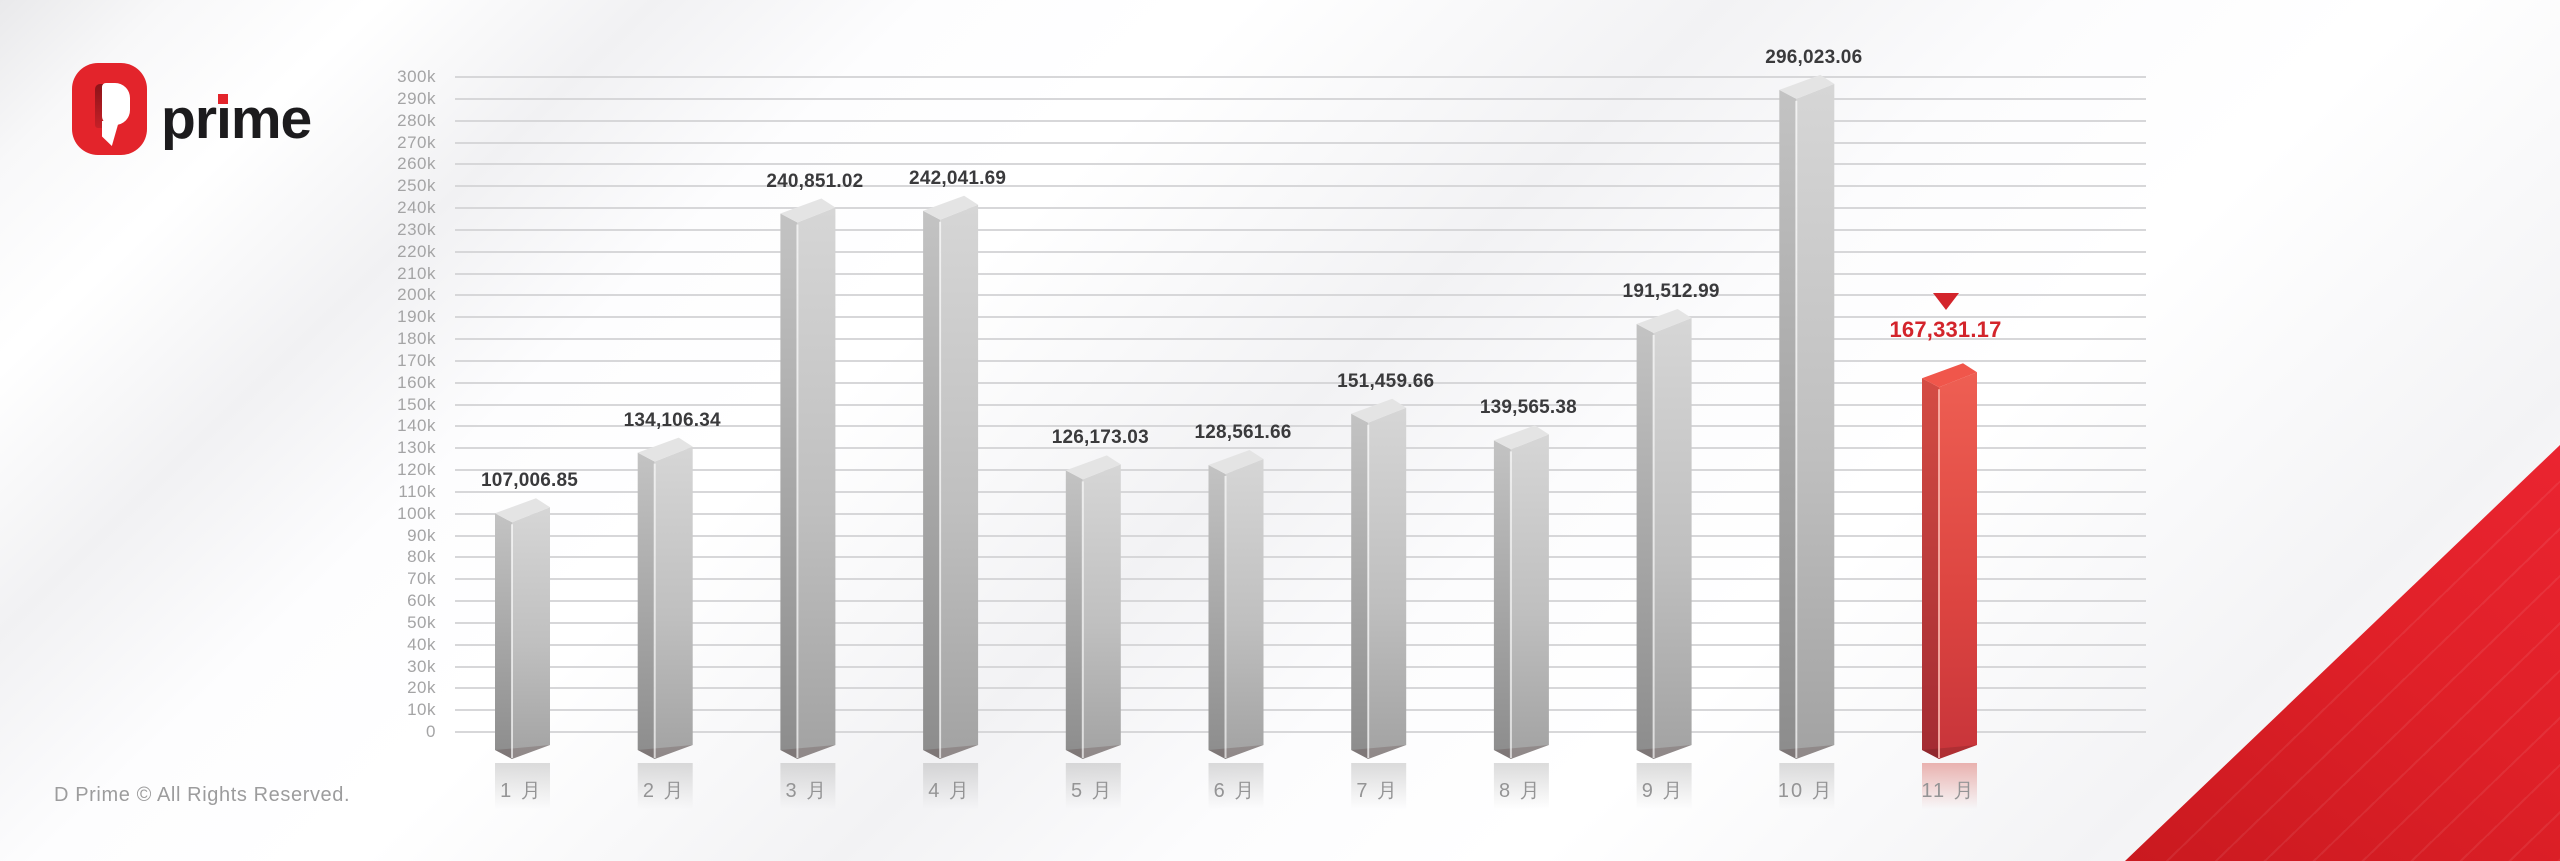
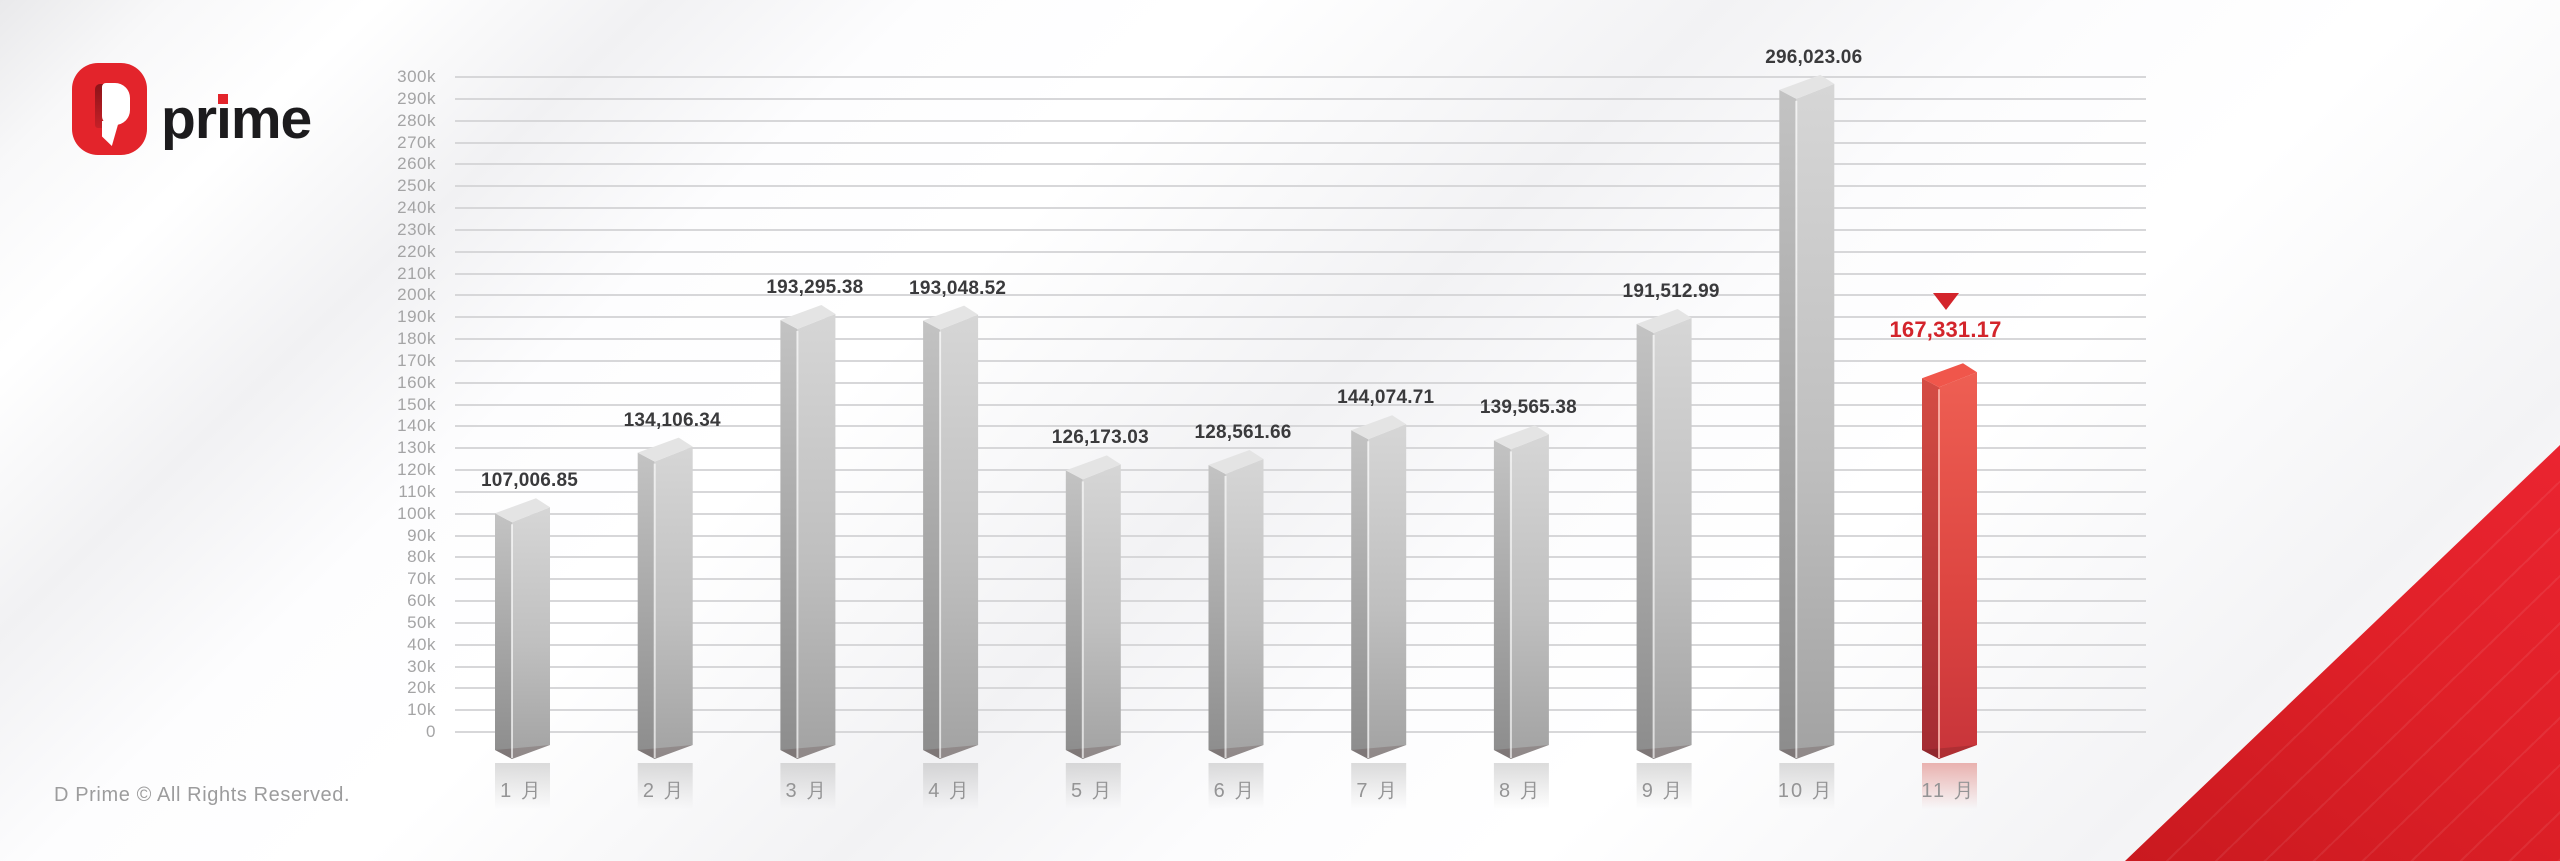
3 月: 240,851.02 -> 193,295.38
4 月: 242,041.69 -> 193,048.52
7 月: 151,459.66 -> 144,074.71
